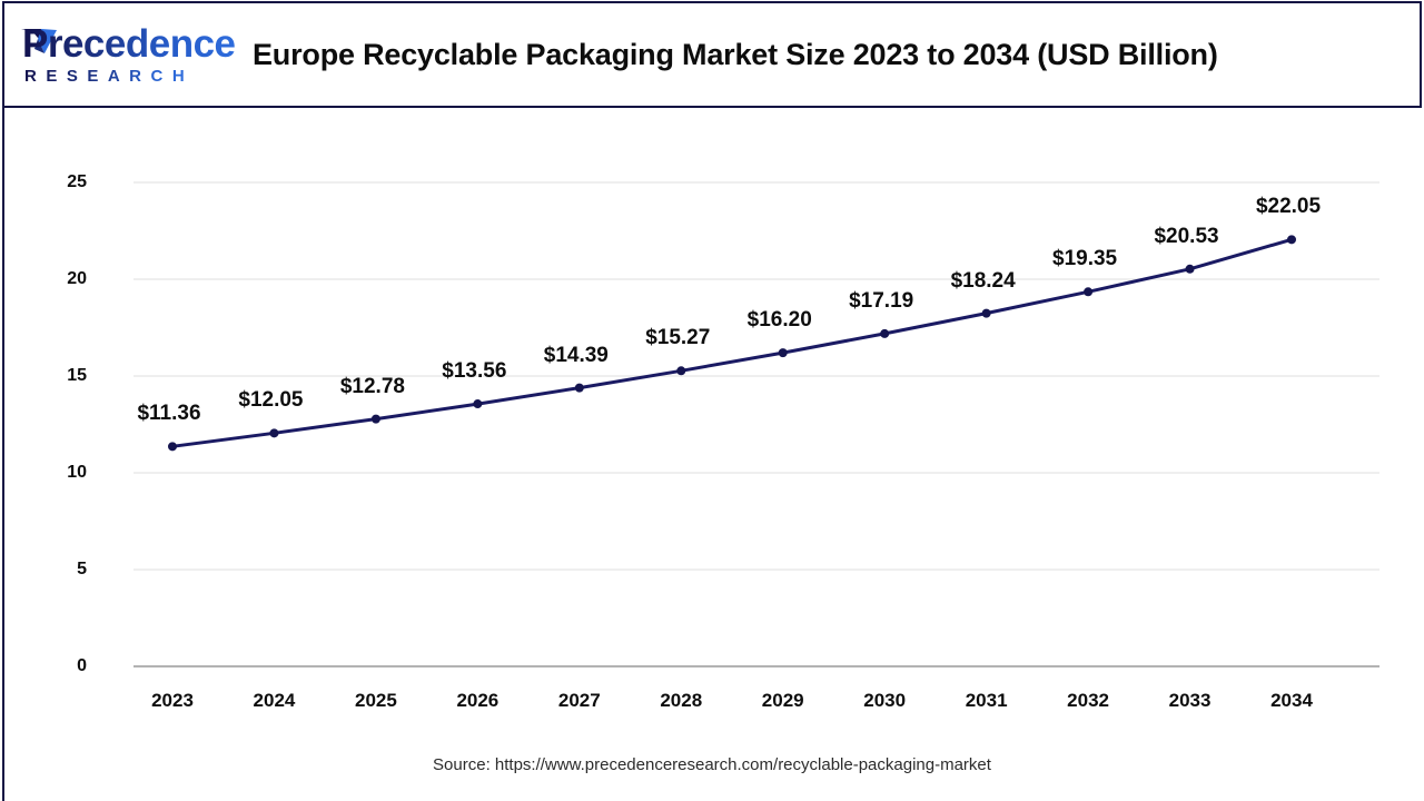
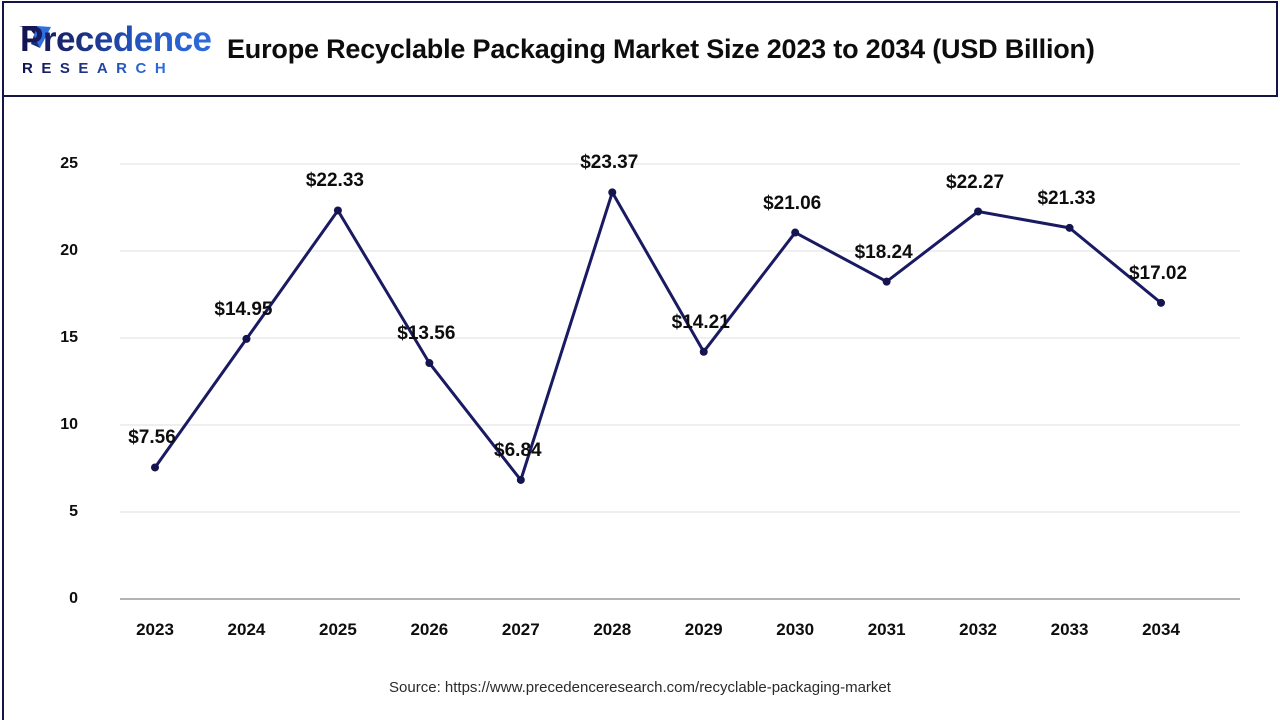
2023: $11.36 -> $7.56
2024: $12.05 -> $14.95
2025: $12.78 -> $22.33
2027: $14.39 -> $6.84
2028: $15.27 -> $23.37
2029: $16.20 -> $14.21
2030: $17.19 -> $21.06
2032: $19.35 -> $22.27
2033: $20.53 -> $21.33
2034: $22.05 -> $17.02
